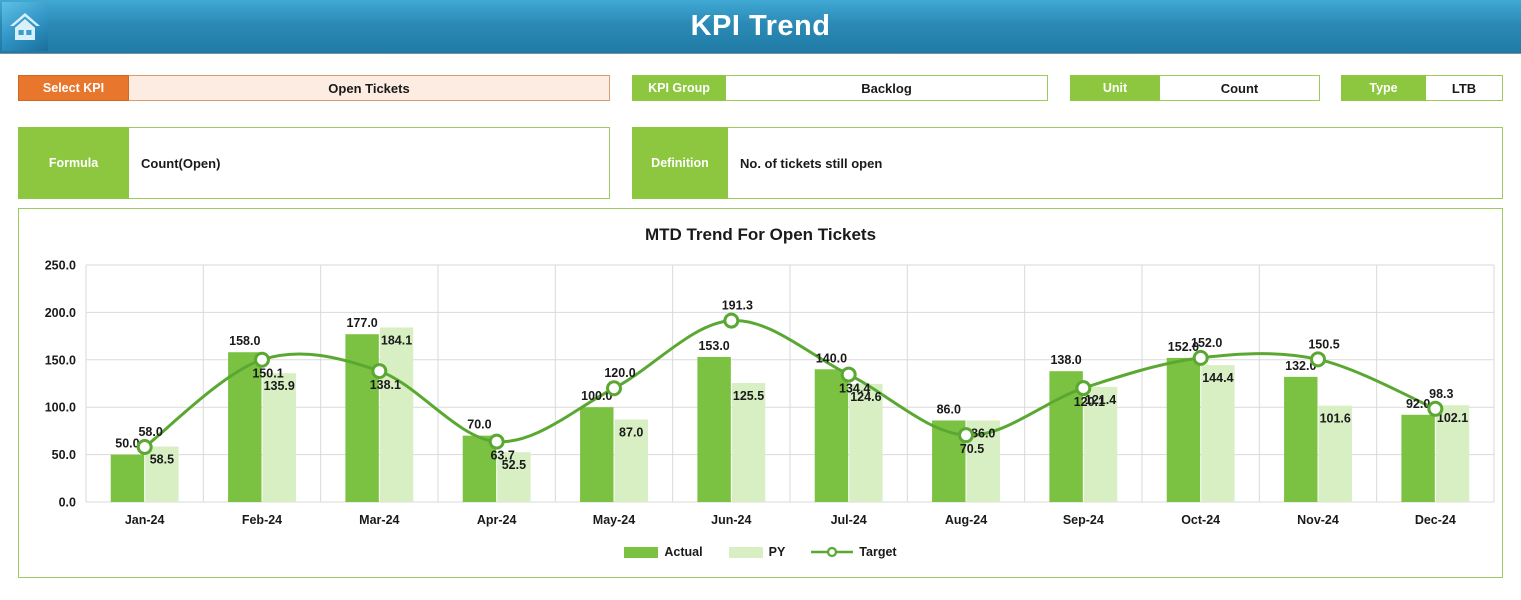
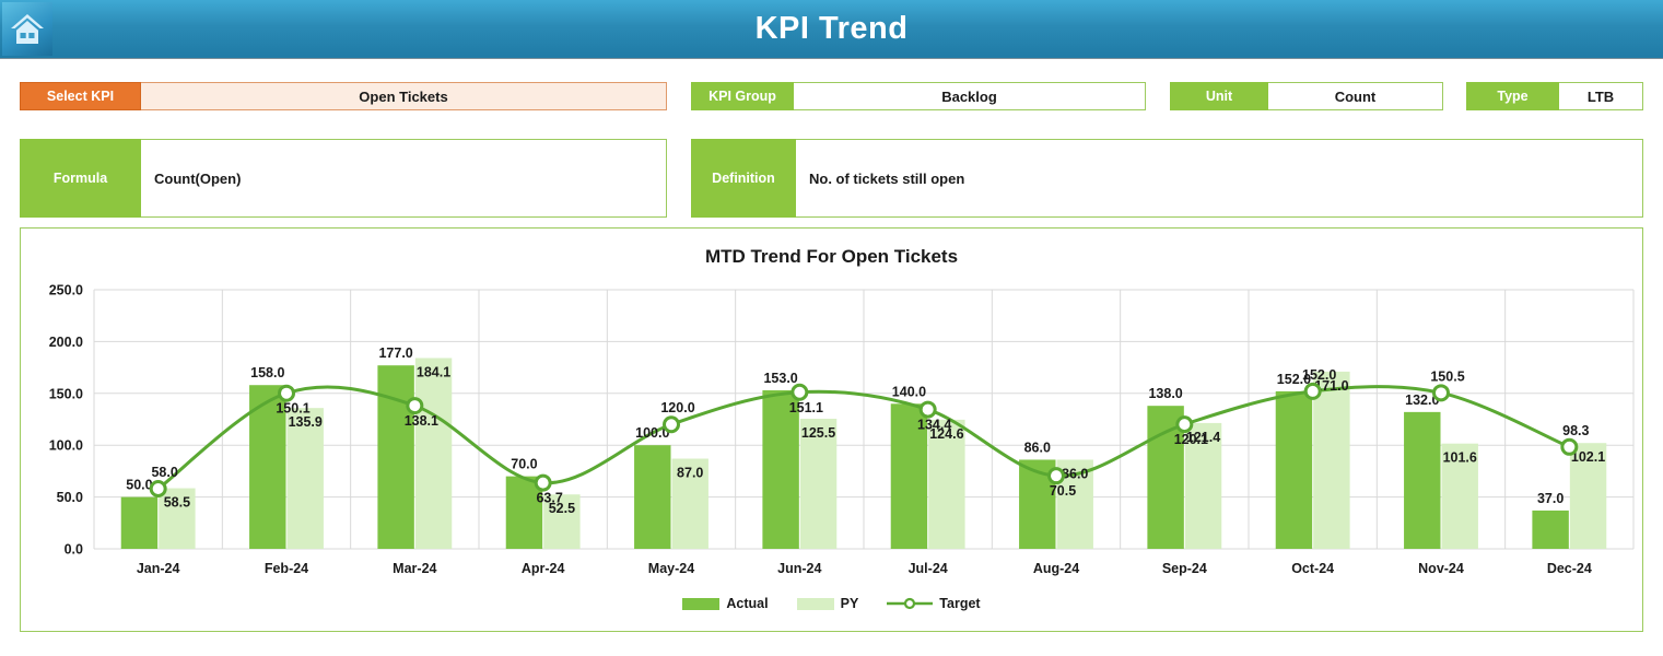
Target/Jun-24: 191.3 -> 151.1
PY/Oct-24: 144.4 -> 171.0
Actual/Dec-24: 92.0 -> 37.0
